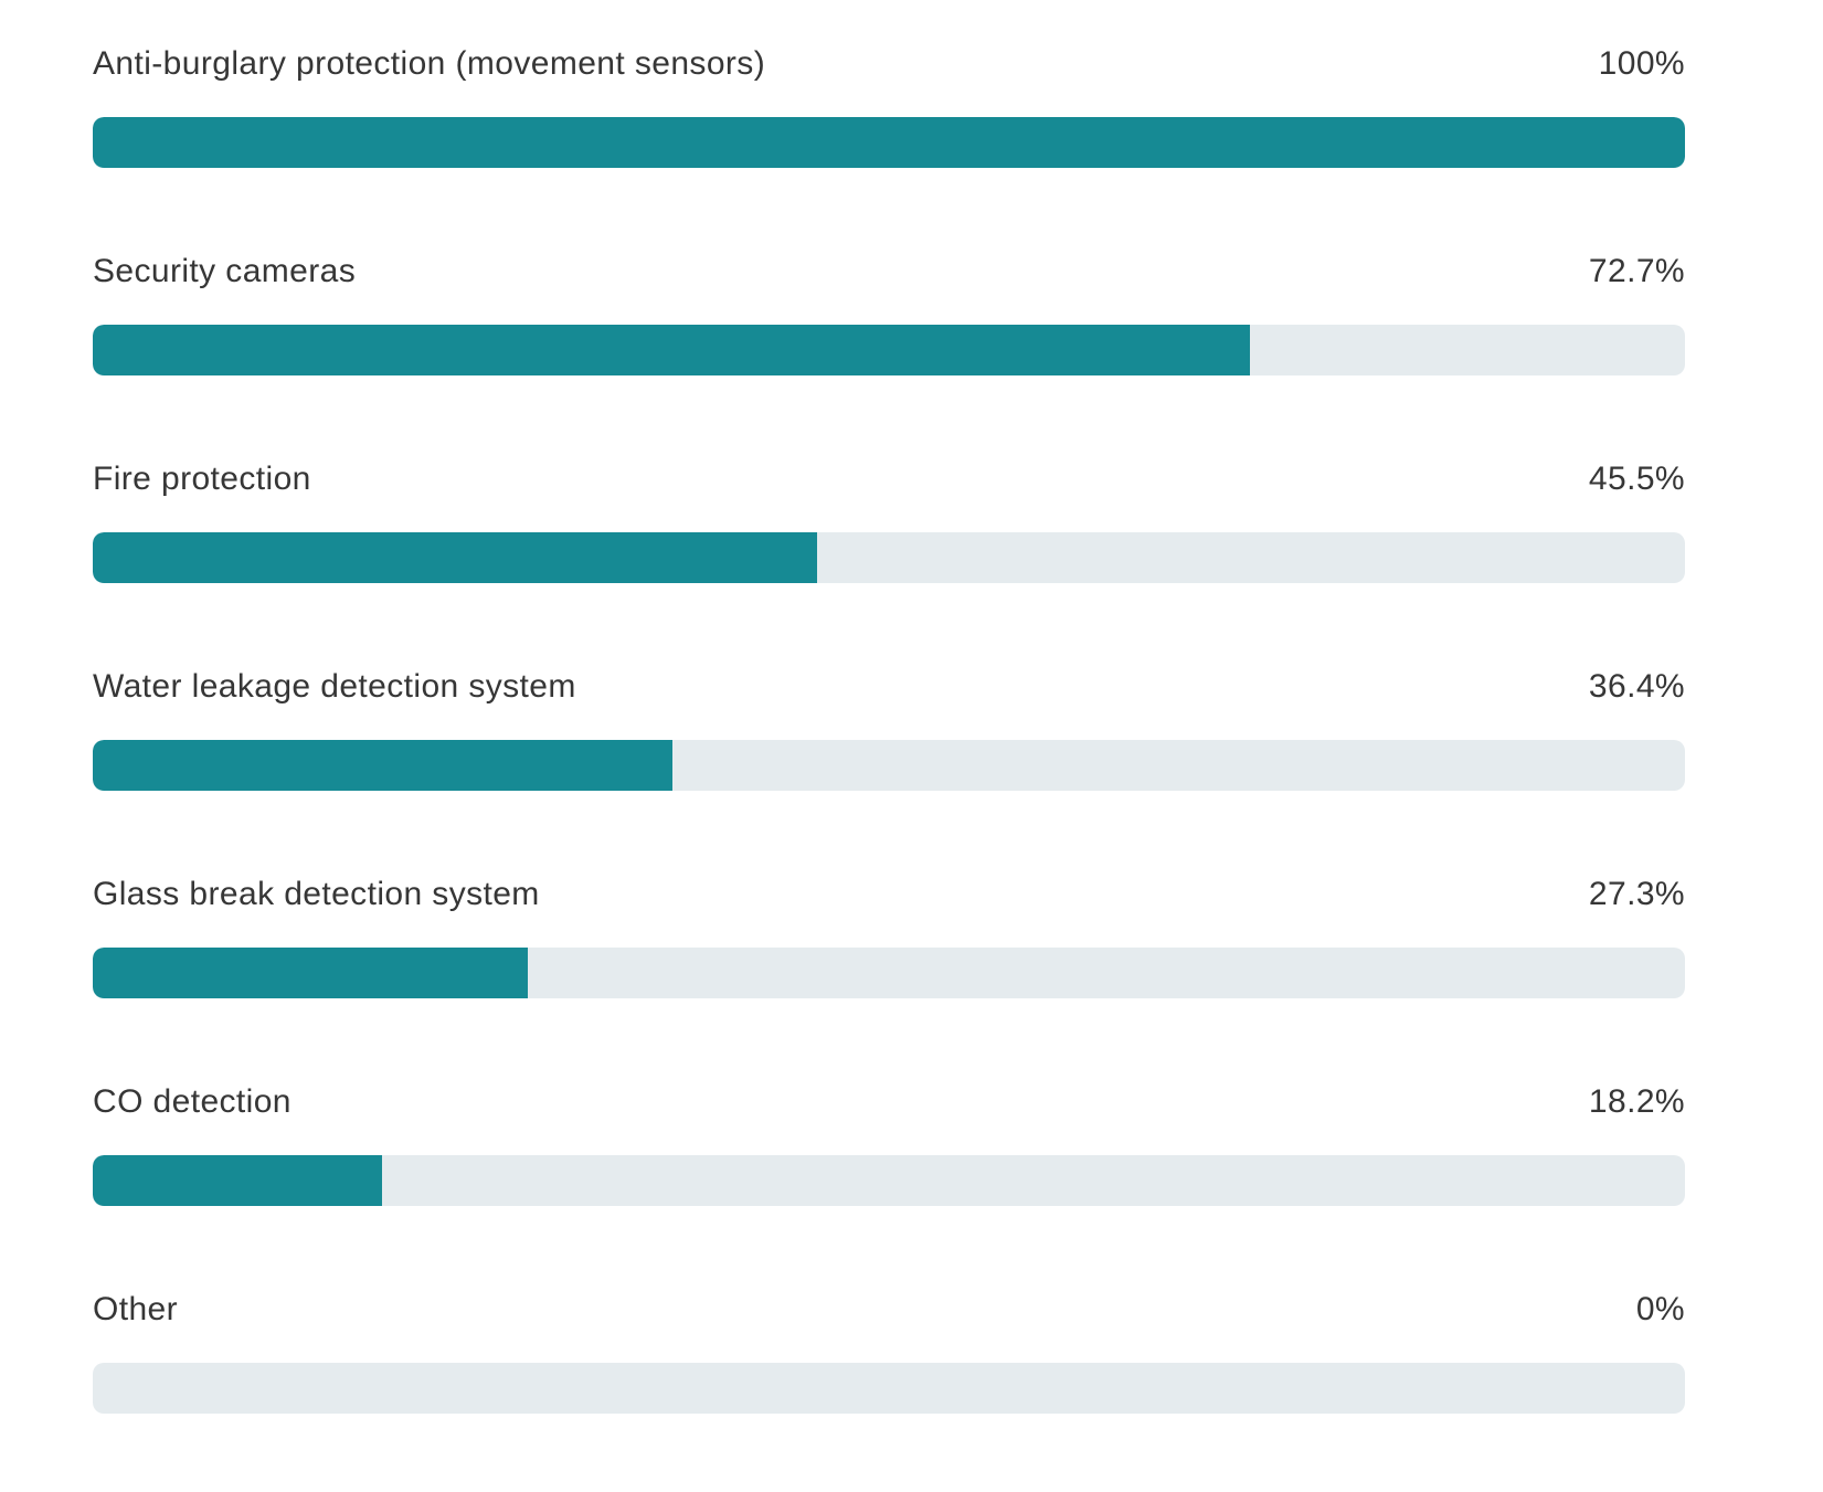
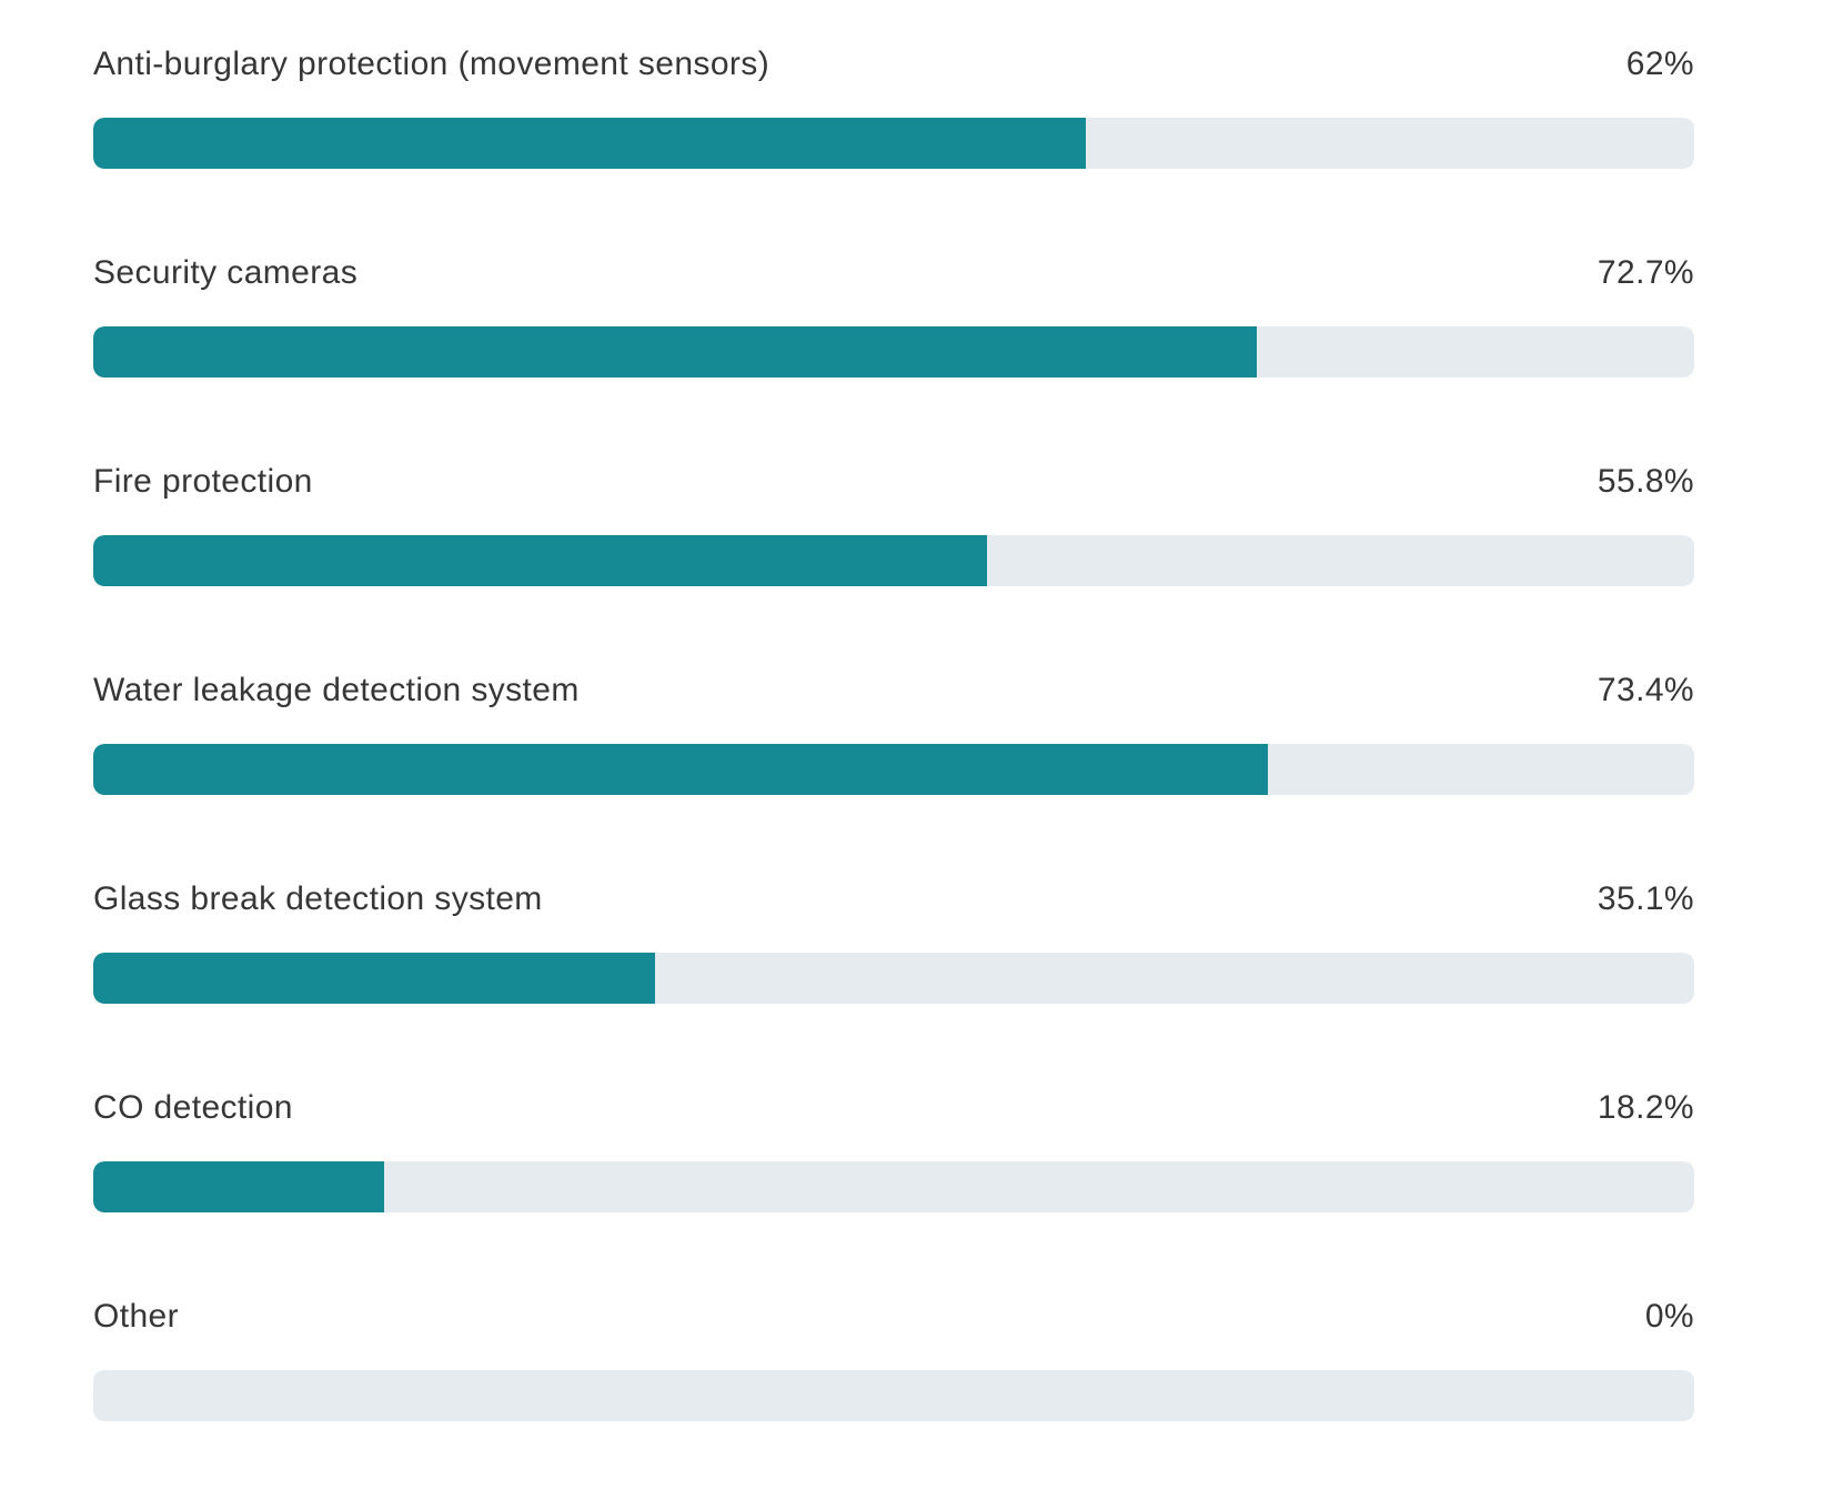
Anti-burglary protection (movement sensors): 100% -> 62%
Fire protection: 45.5% -> 55.8%
Water leakage detection system: 36.4% -> 73.4%
Glass break detection system: 27.3% -> 35.1%
